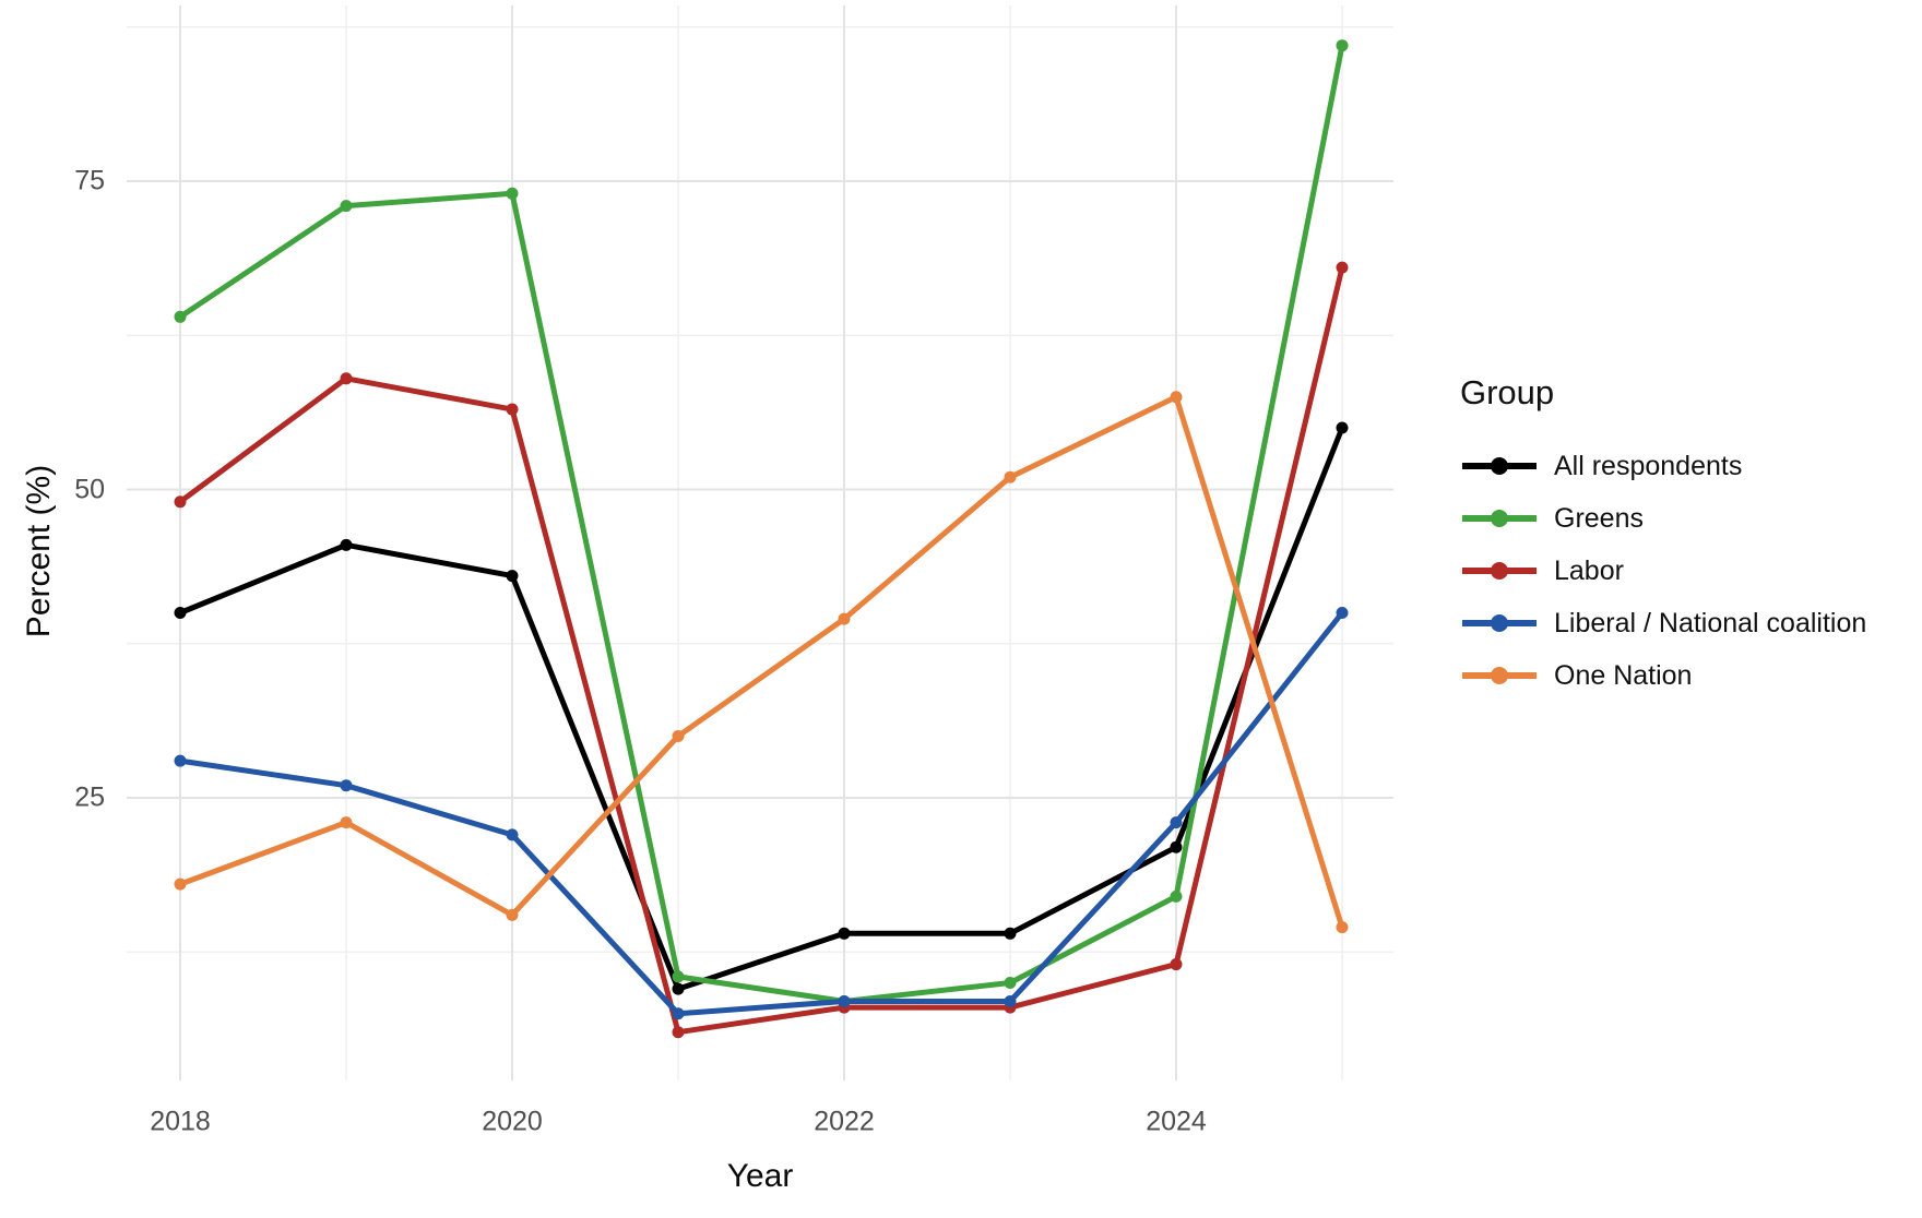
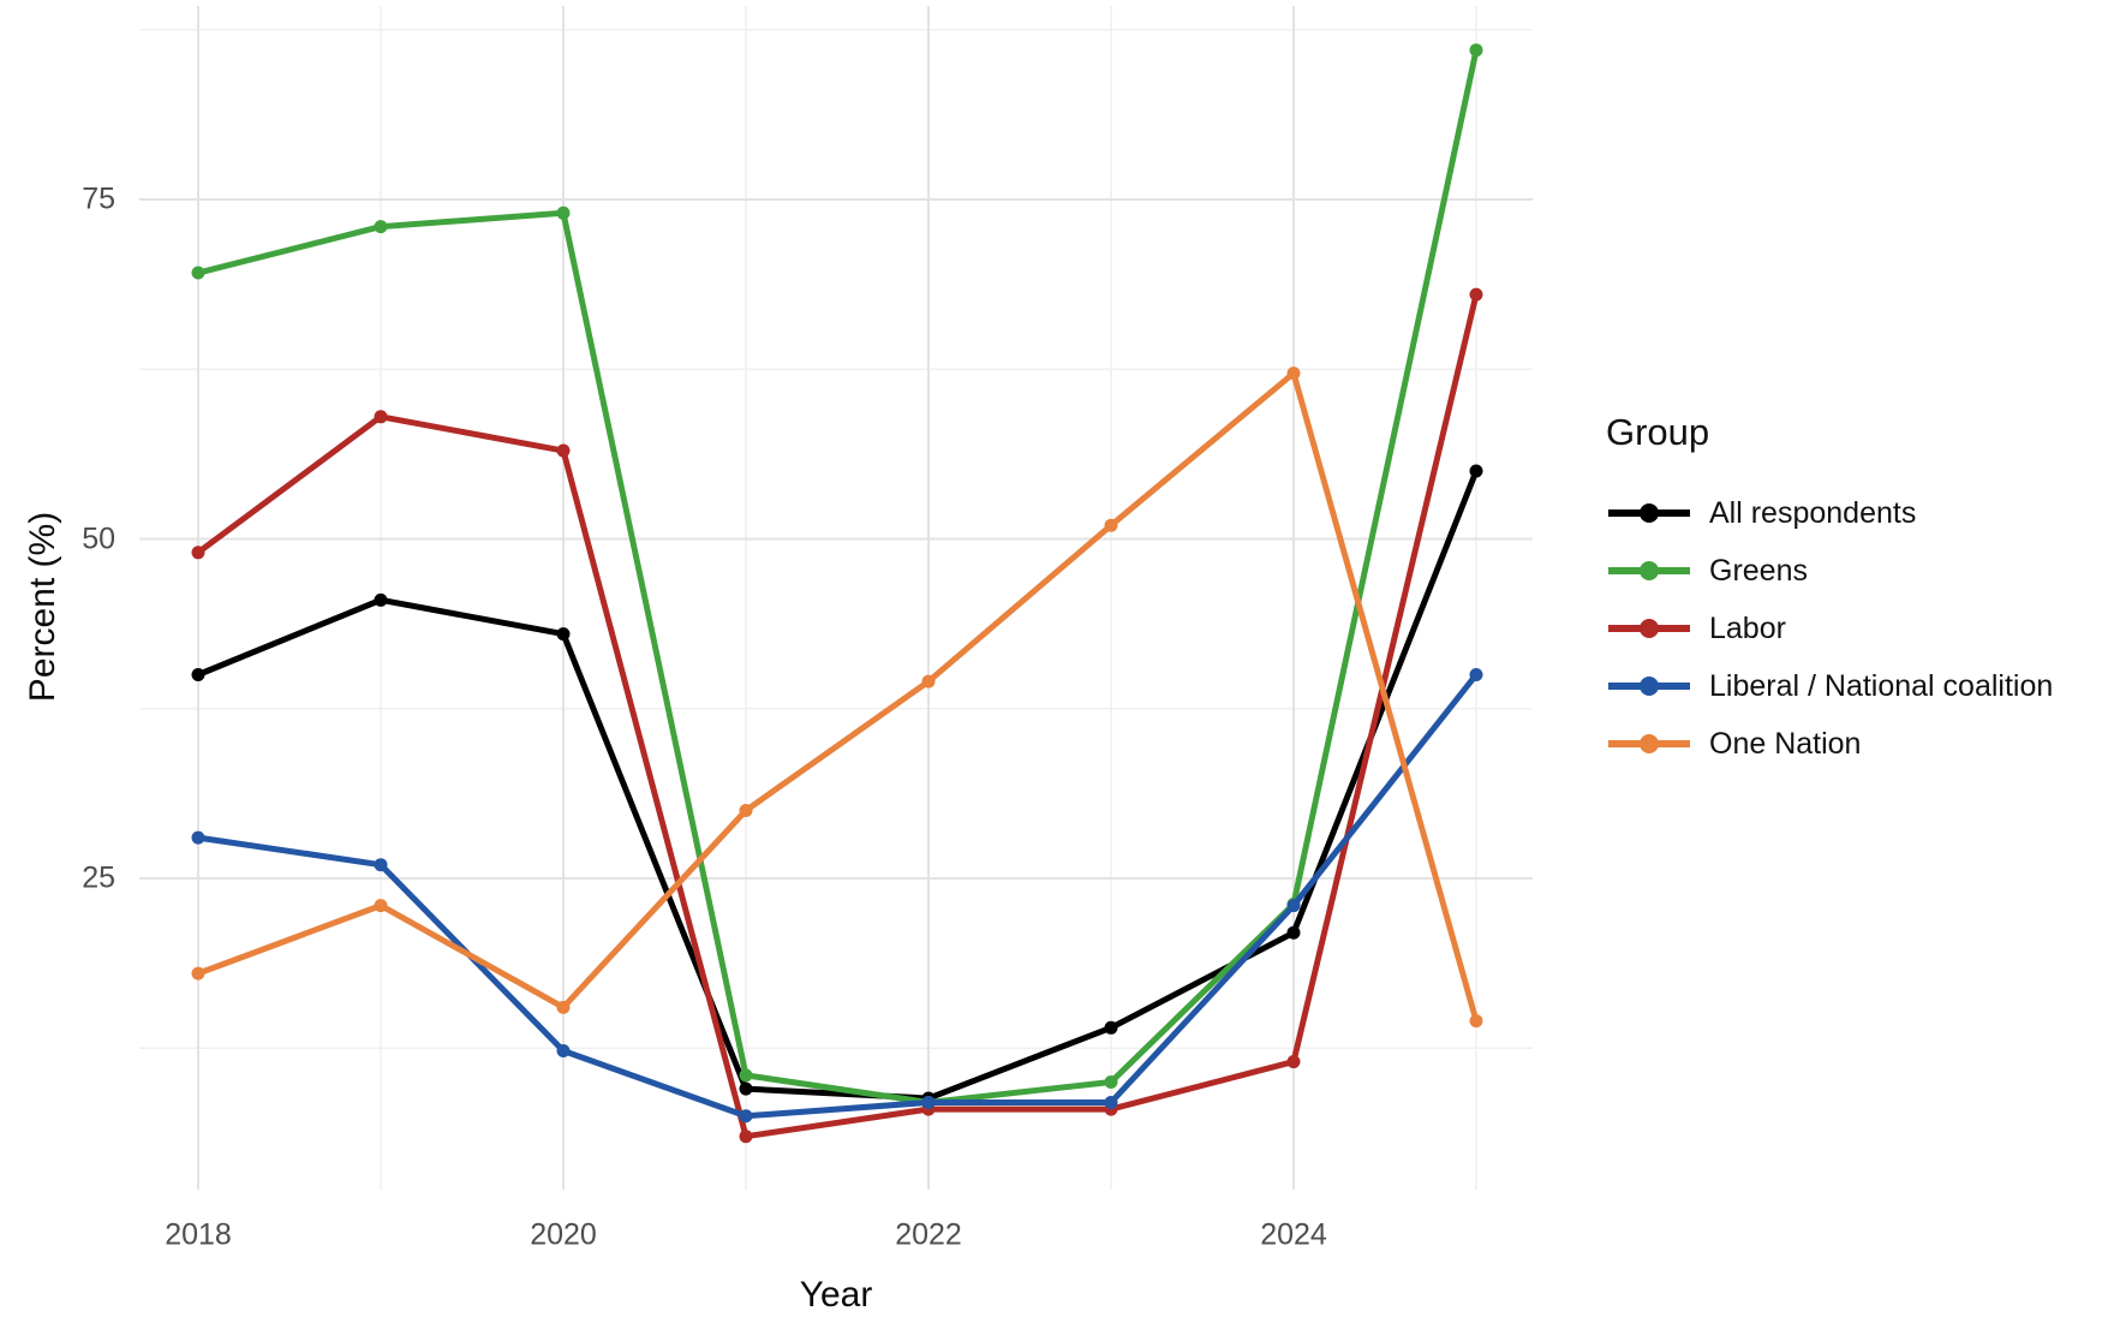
Greens/2018: 64.0 -> 69.6
Liberal / National coalition/2020: 22.0 -> 12.3
All respondents/2022: 14.0 -> 8.8
Greens/2024: 17.0 -> 23.1
One Nation/2024: 57.5 -> 62.2
